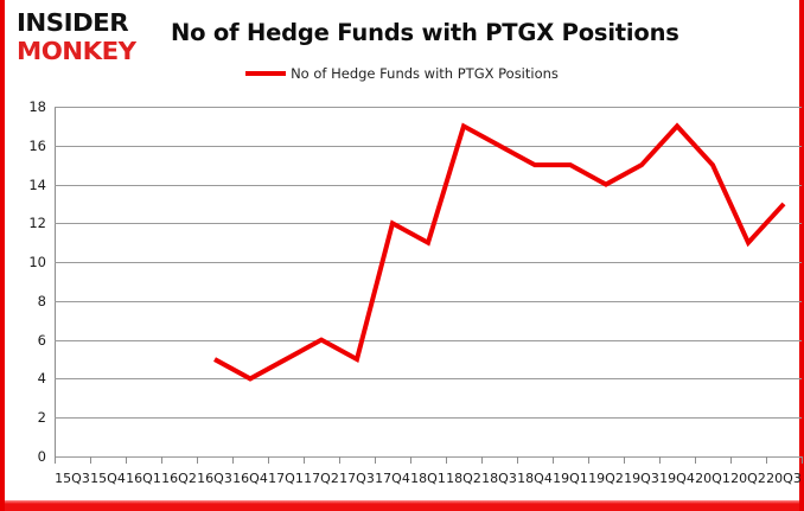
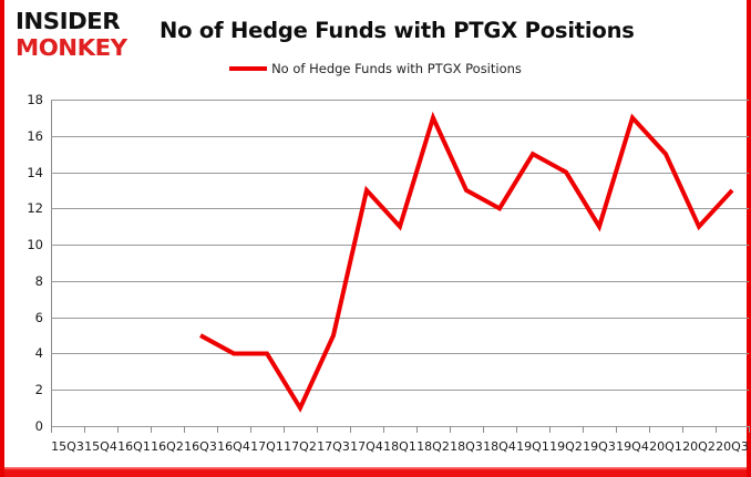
17Q1: 5 -> 4
17Q2: 6 -> 1
17Q4: 12 -> 13
18Q3: 16 -> 13
18Q4: 15 -> 12
19Q3: 15 -> 11
